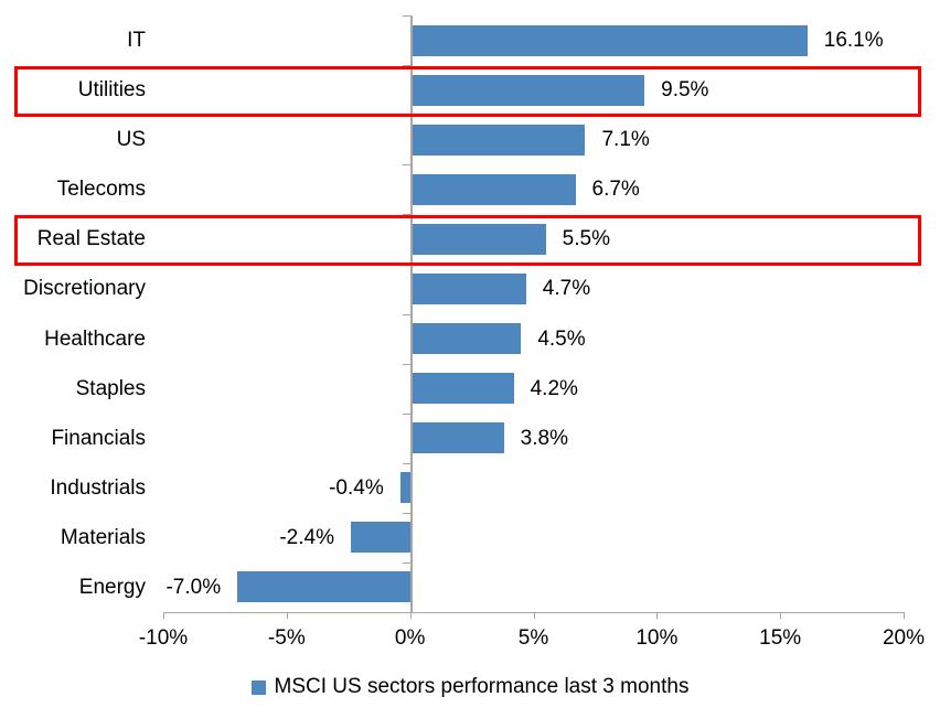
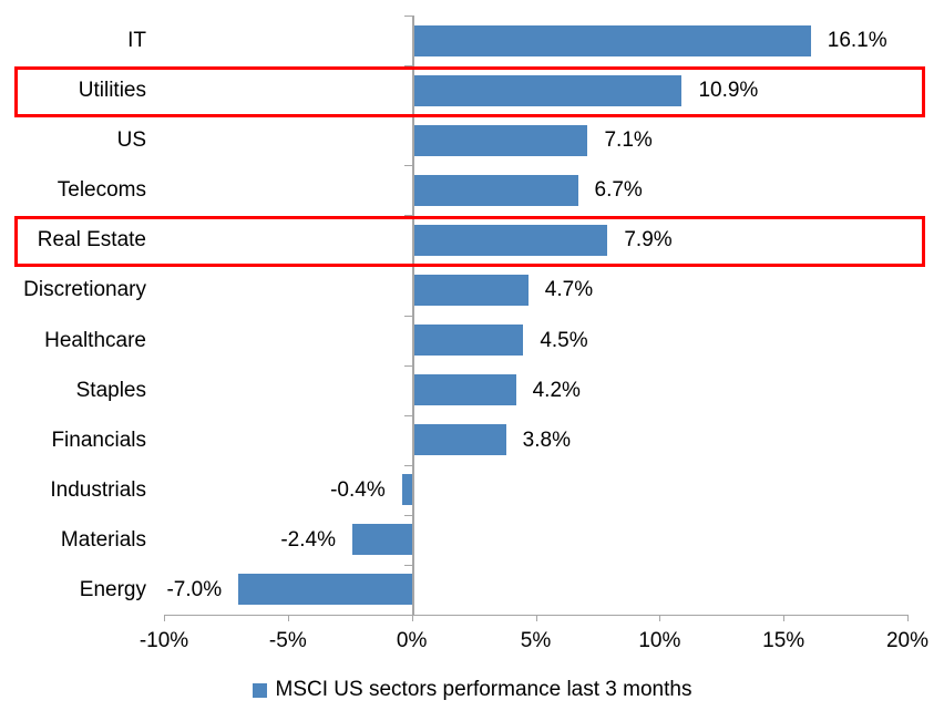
Utilities: 9.5% -> 10.9%
Real Estate: 5.5% -> 7.9%
